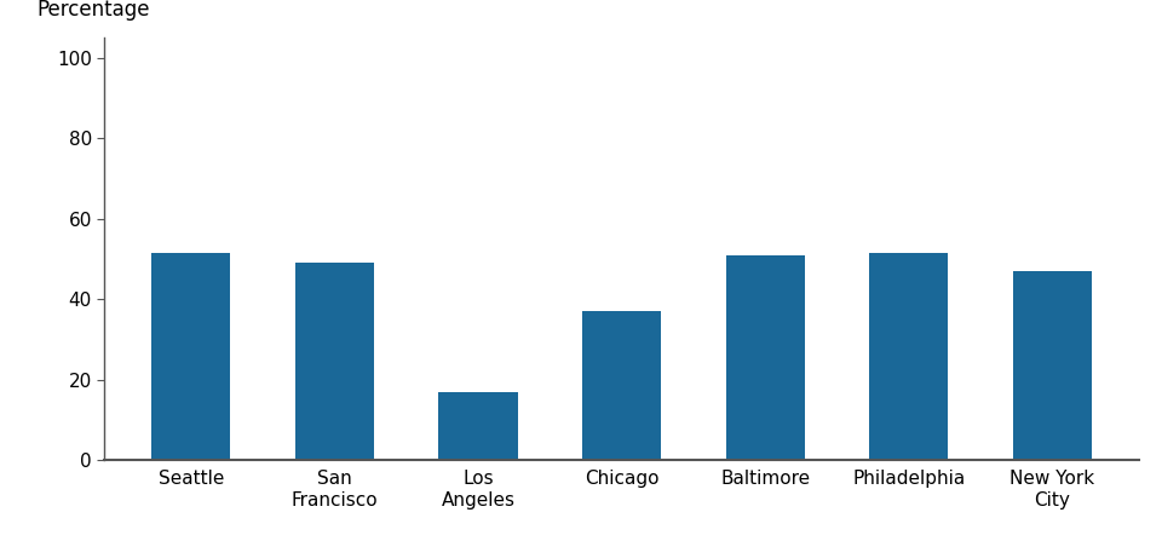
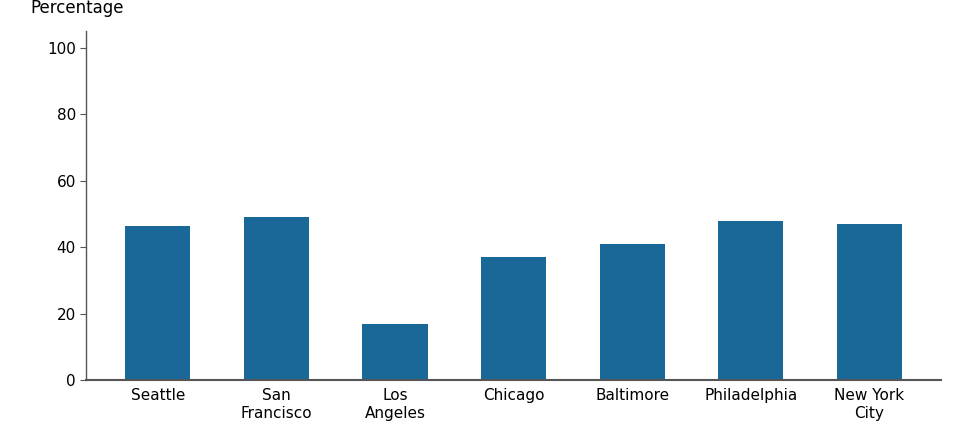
Seattle: 51.5 -> 46.5
Baltimore: 51.0 -> 41.0
Philadelphia: 51.5 -> 48.0
